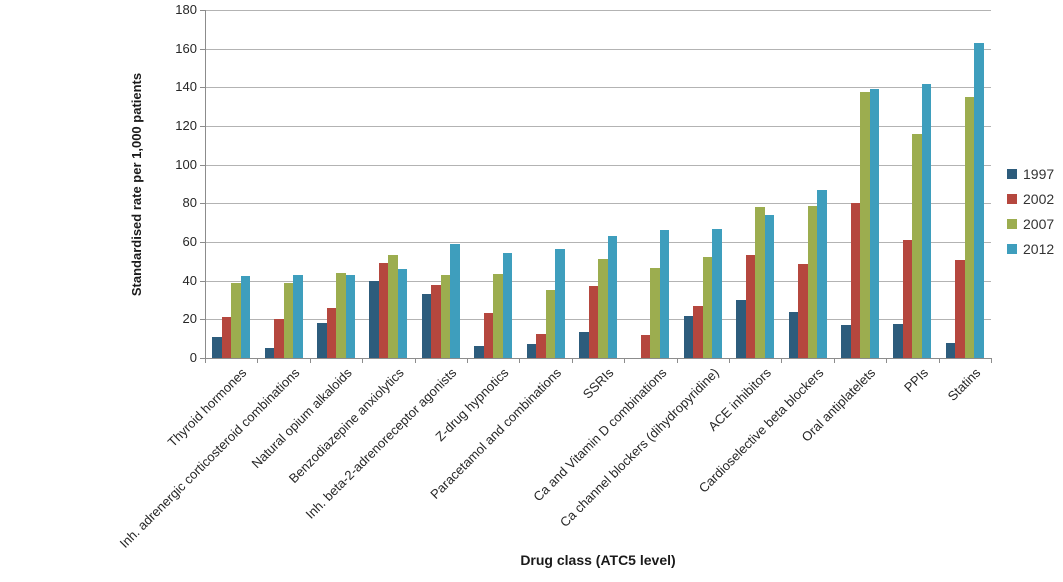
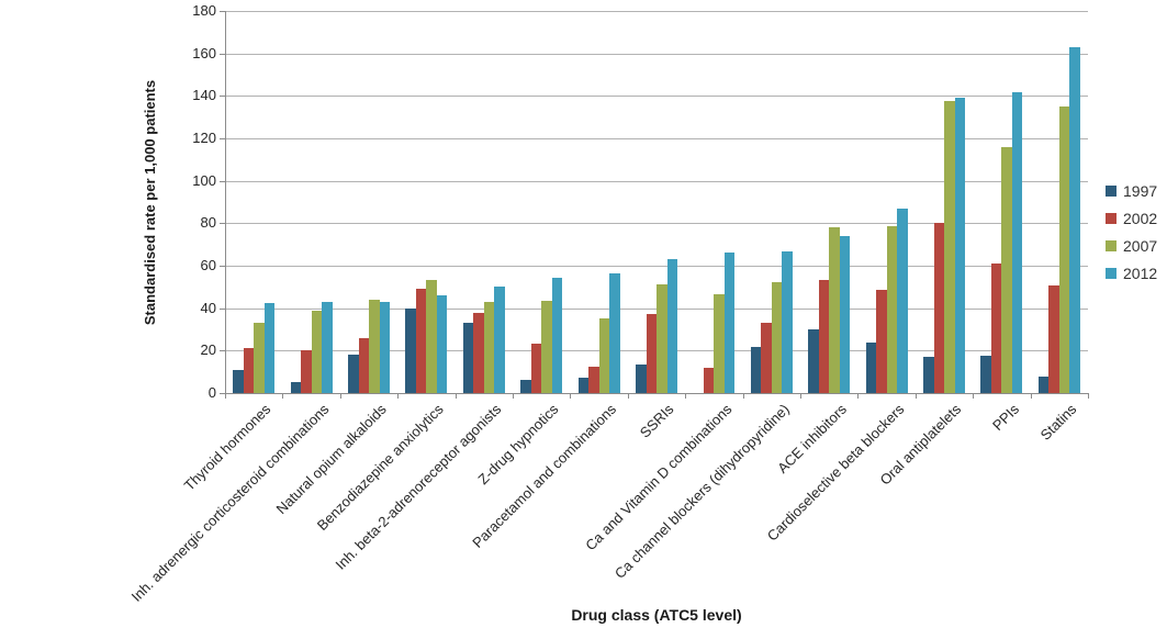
2007/Thyroid hormones: 39 -> 33
2012/Inh. beta-2-adrenoreceptor agonists: 59 -> 50
2002/Ca channel blockers (dihydropyridine): 27 -> 33
